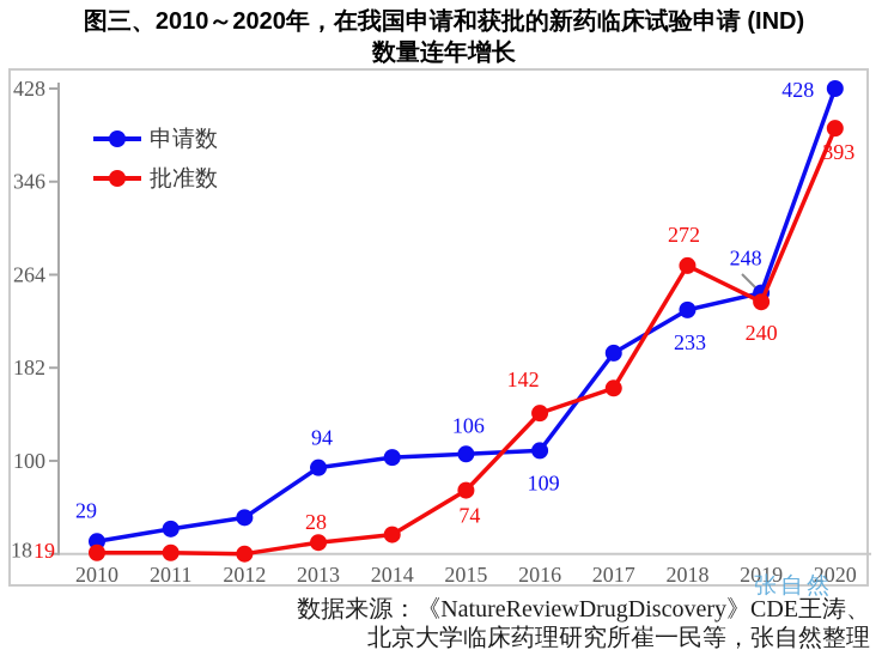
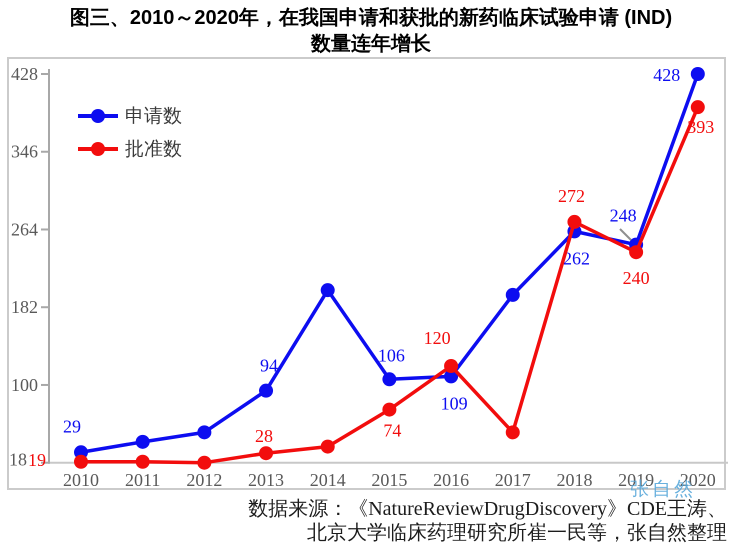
申请数/2014: 100 -> 200
批准数/2016: 142 -> 120
批准数/2017: 160 -> 50
申请数/2018: 233 -> 262
